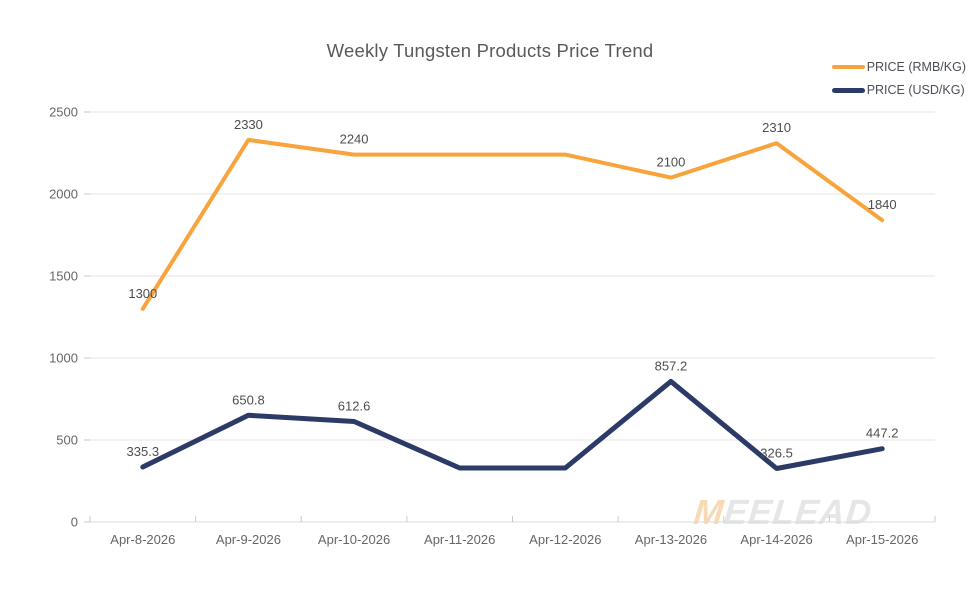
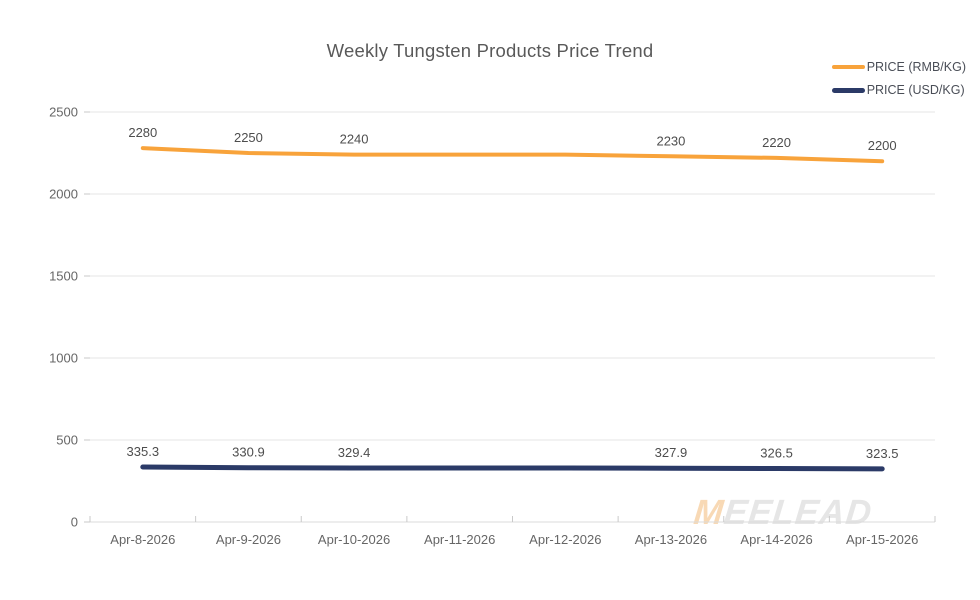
PRICE (RMB/KG)/Apr-8-2026: 1300 -> 2280
PRICE (RMB/KG)/Apr-9-2026: 2330 -> 2250
PRICE (USD/KG)/Apr-9-2026: 650.8 -> 330.9
PRICE (USD/KG)/Apr-10-2026: 612.6 -> 329.4
PRICE (RMB/KG)/Apr-13-2026: 2100 -> 2230
PRICE (USD/KG)/Apr-13-2026: 857.2 -> 327.9
PRICE (RMB/KG)/Apr-14-2026: 2310 -> 2220
PRICE (RMB/KG)/Apr-15-2026: 1840 -> 2200
PRICE (USD/KG)/Apr-15-2026: 447.2 -> 323.5
